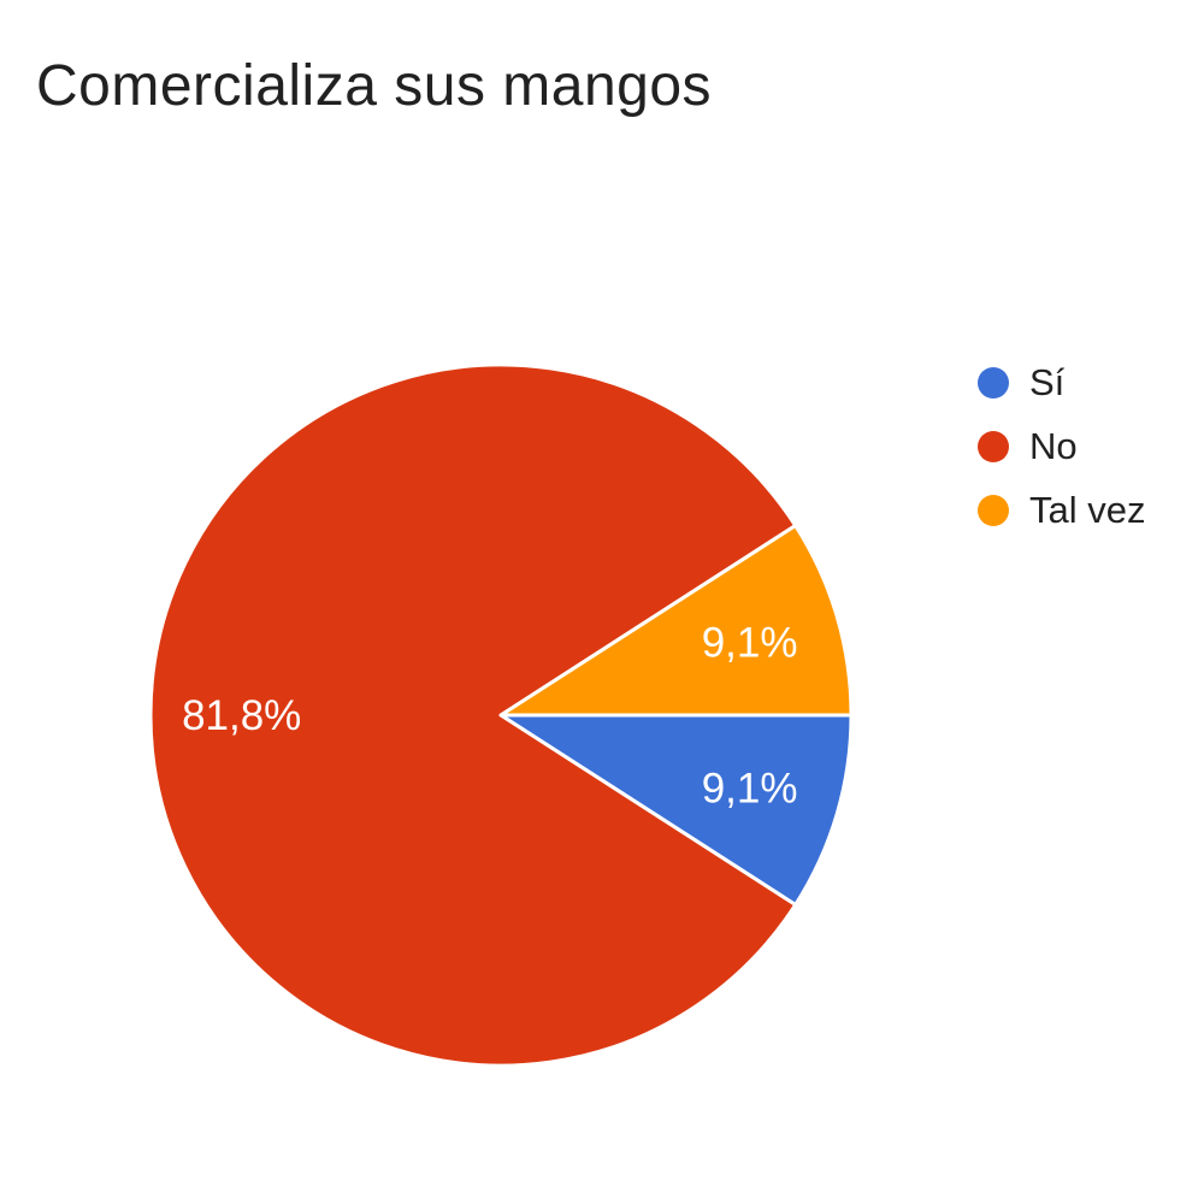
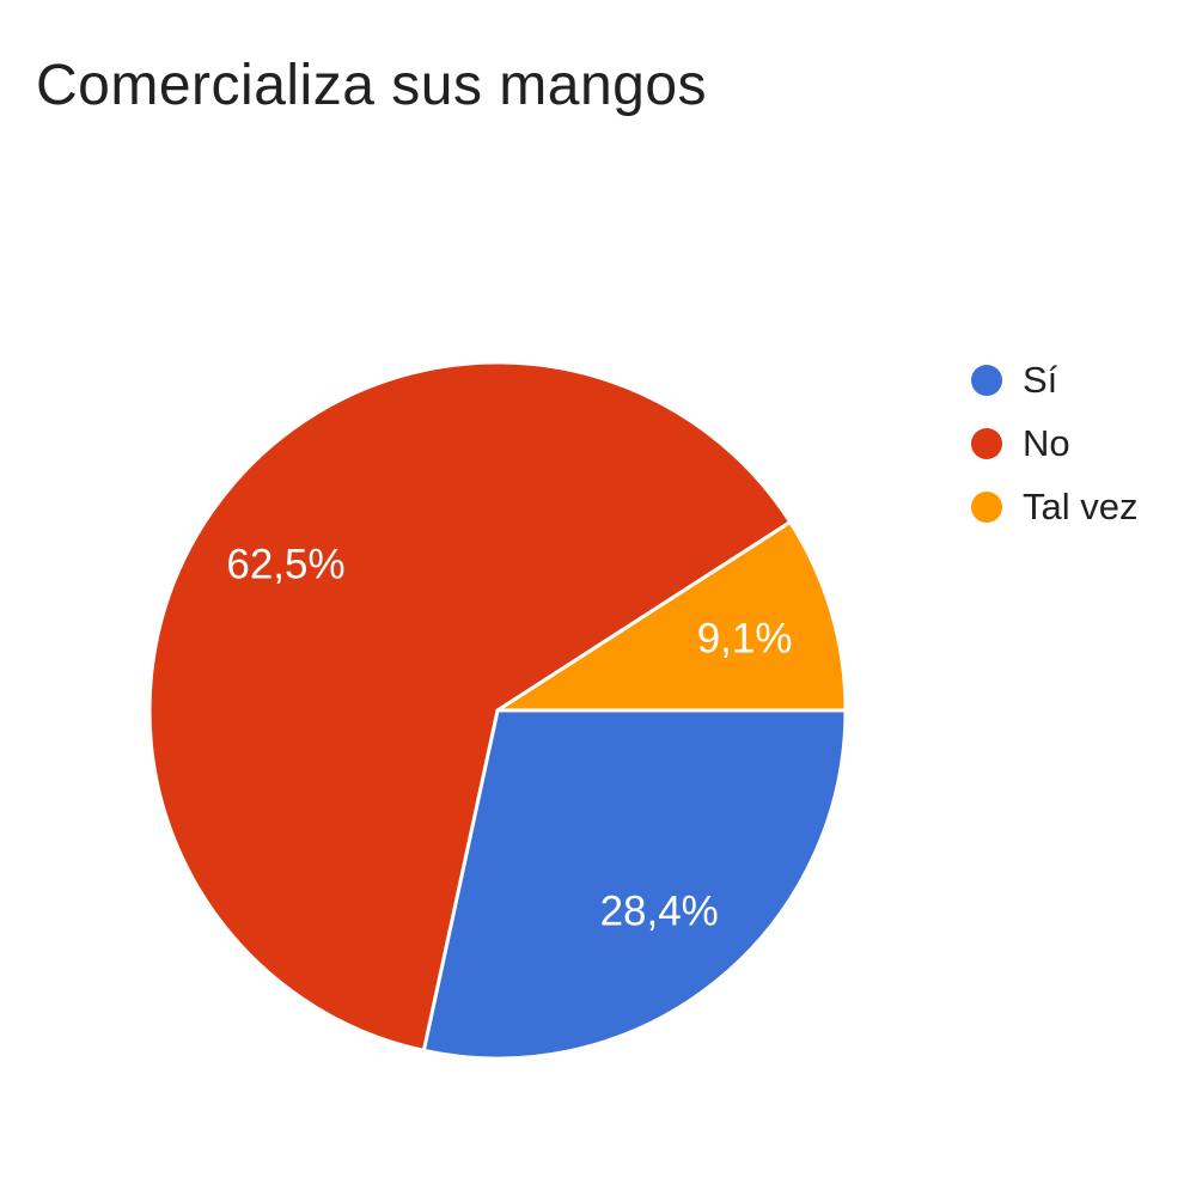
Sí: 9,1% -> 28,4%
No: 81,8% -> 62,5%
